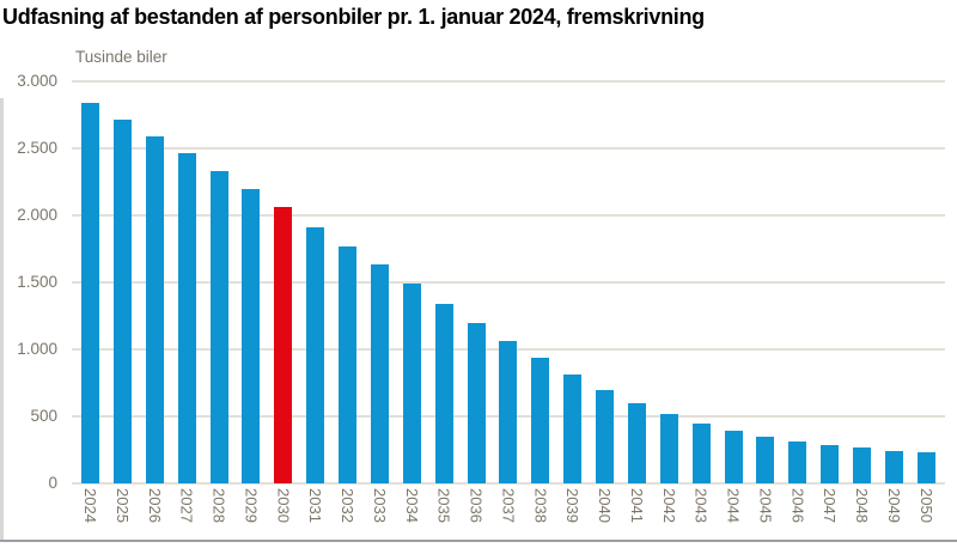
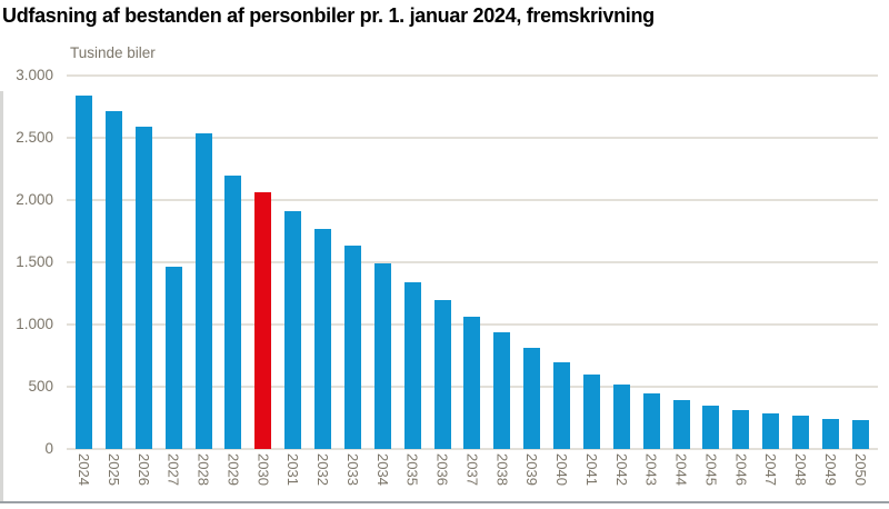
2027: 2460 -> 1460
2028: 2330 -> 2540
